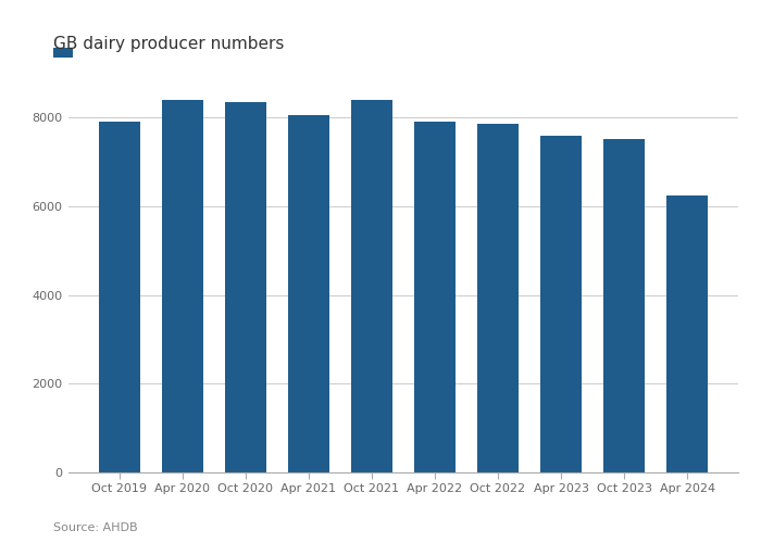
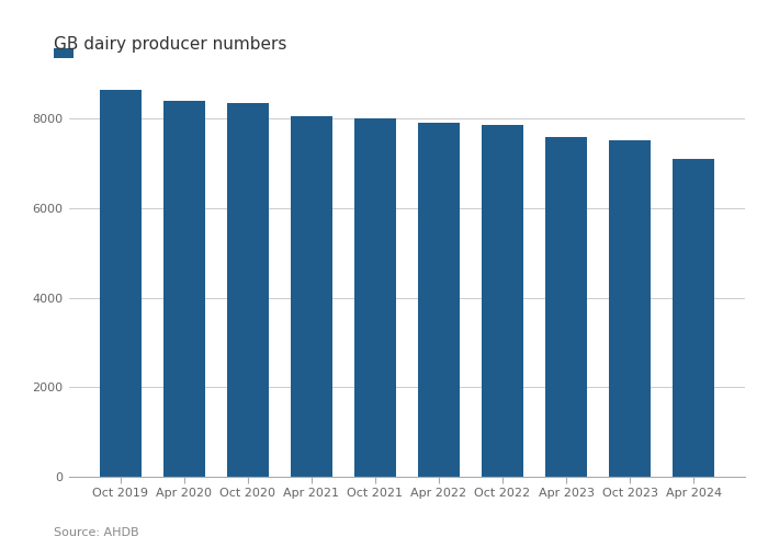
Oct 2019: 7900 -> 8650
Oct 2021: 8400 -> 8020
Apr 2024: 6250 -> 7100
